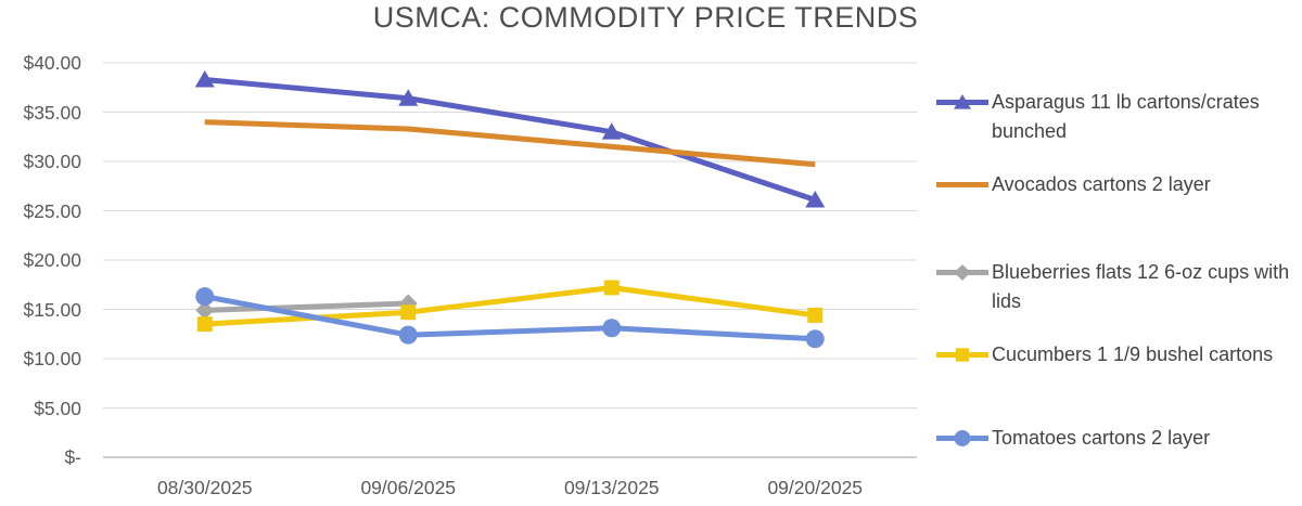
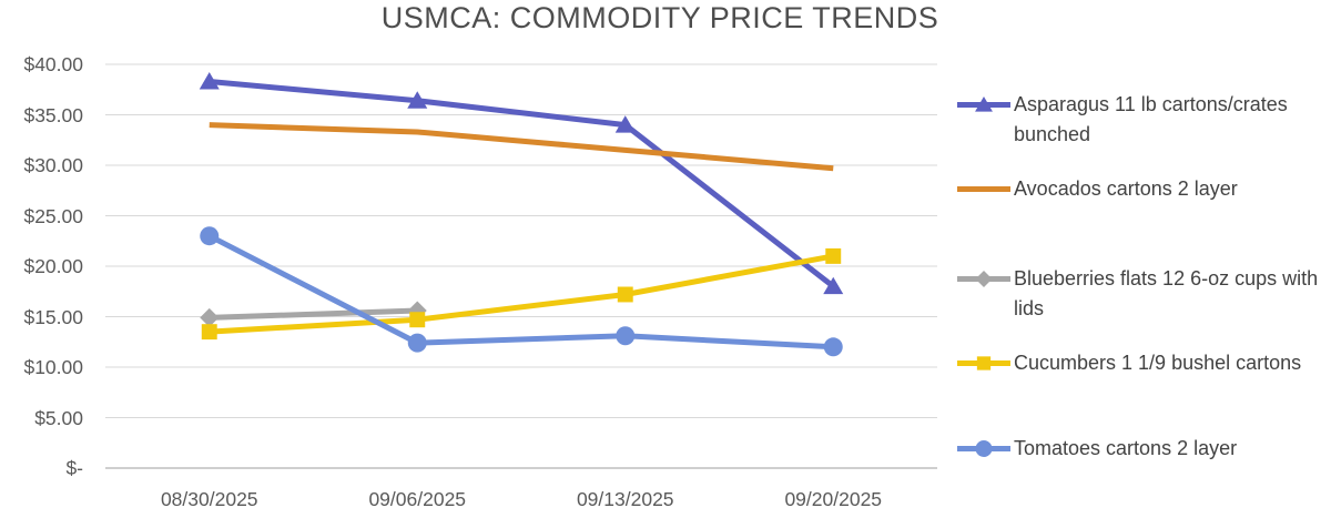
Tomatoes cartons 2 layer/08/30/2025: $16 -> $23
Asparagus 11 lb cartons/crates bunched/09/13/2025: $33 -> $34
Asparagus 11 lb cartons/crates bunched/09/20/2025: $26 -> $18
Cucumbers 1 1/9 bushel cartons/09/20/2025: $14 -> $21
